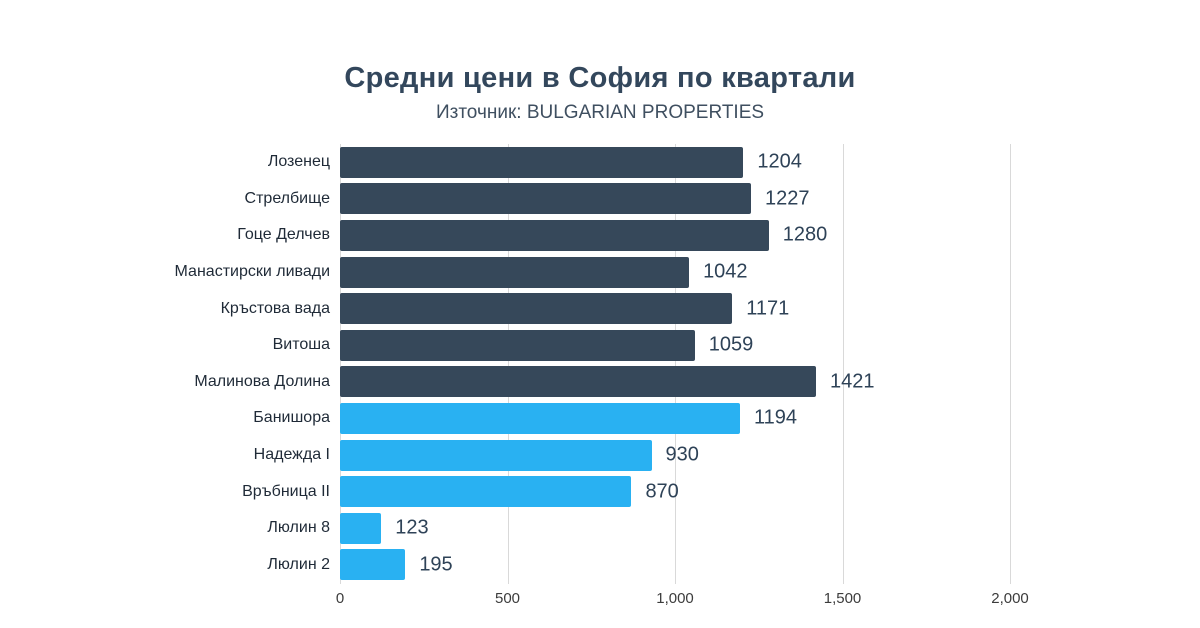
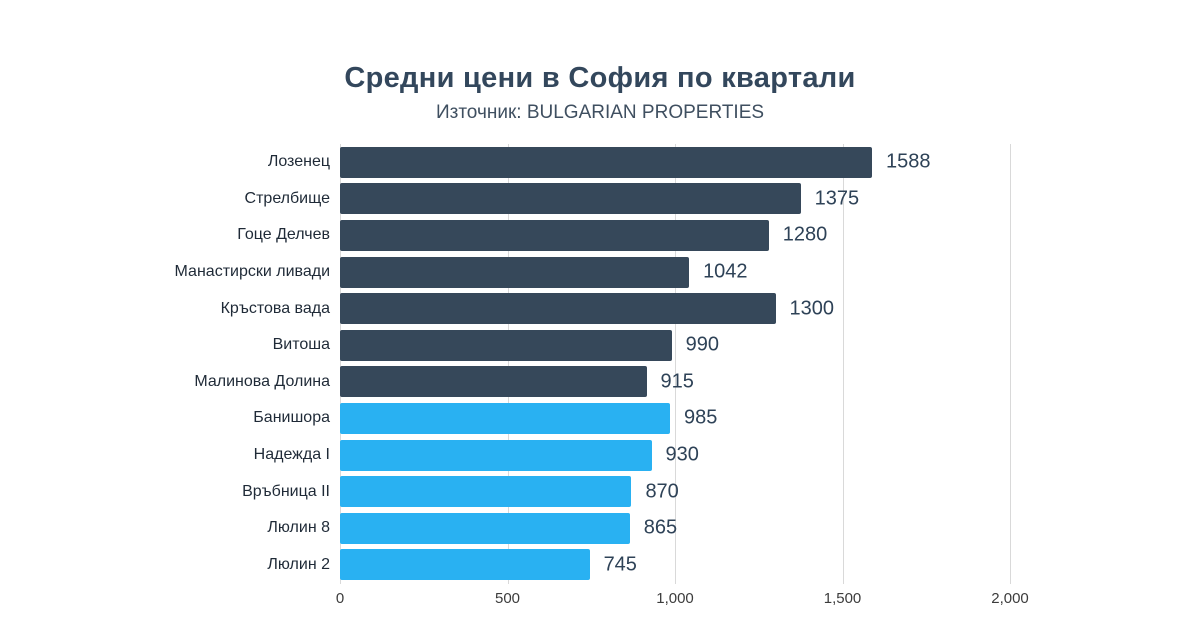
Лозенец: 1204 -> 1588
Стрелбище: 1227 -> 1375
Кръстова вада: 1171 -> 1300
Витоша: 1059 -> 990
Малинова Долина: 1421 -> 915
Банишора: 1194 -> 985
Люлин 8: 123 -> 865
Люлин 2: 195 -> 745
